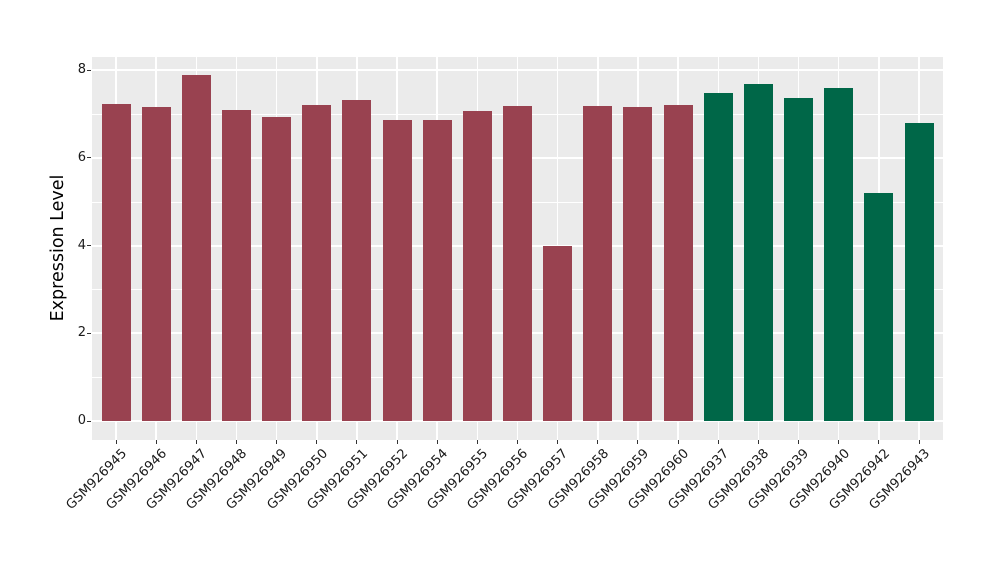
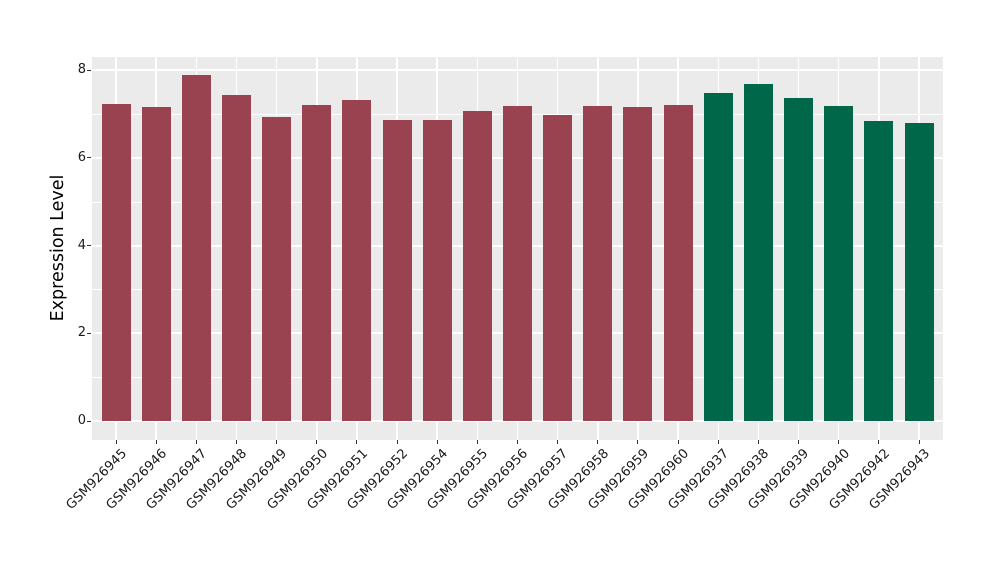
GSM926948: 7.1 -> 7.4
GSM926957: 4.0 -> 7.0
GSM926940: 7.6 -> 7.2
GSM926942: 5.2 -> 6.8
